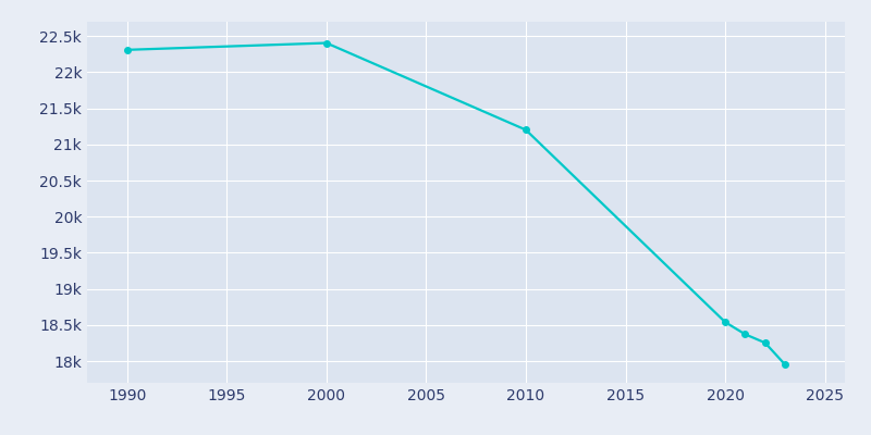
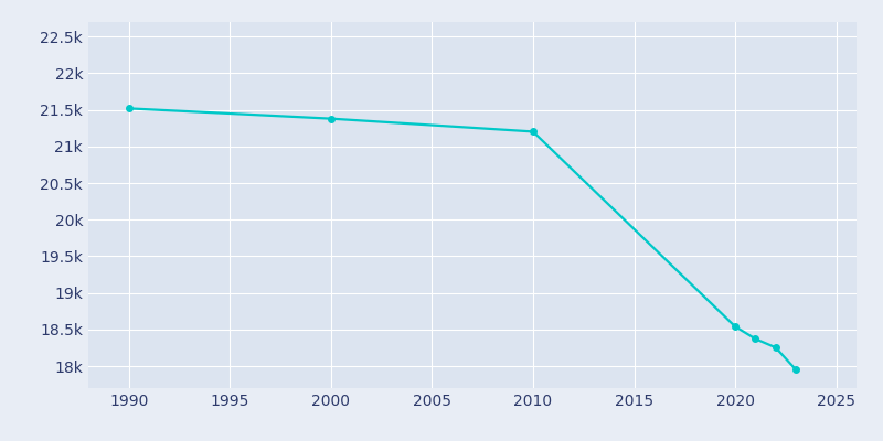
1990: 22.31k -> 21.52k
2000: 22.41k -> 21.38k
